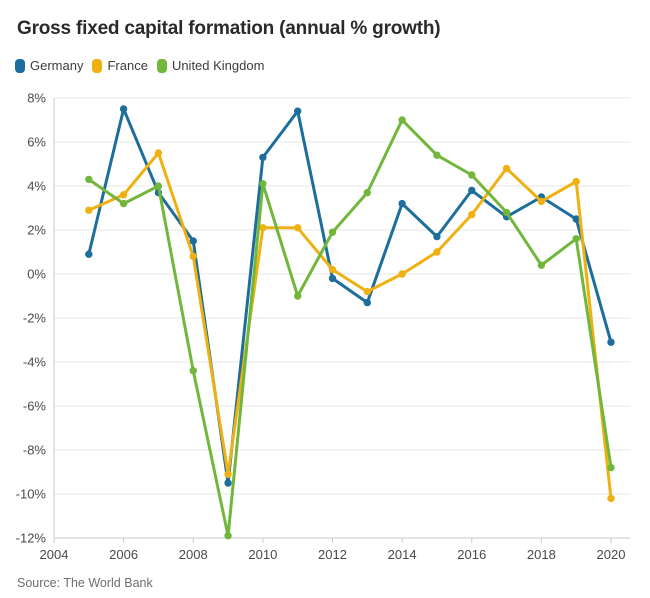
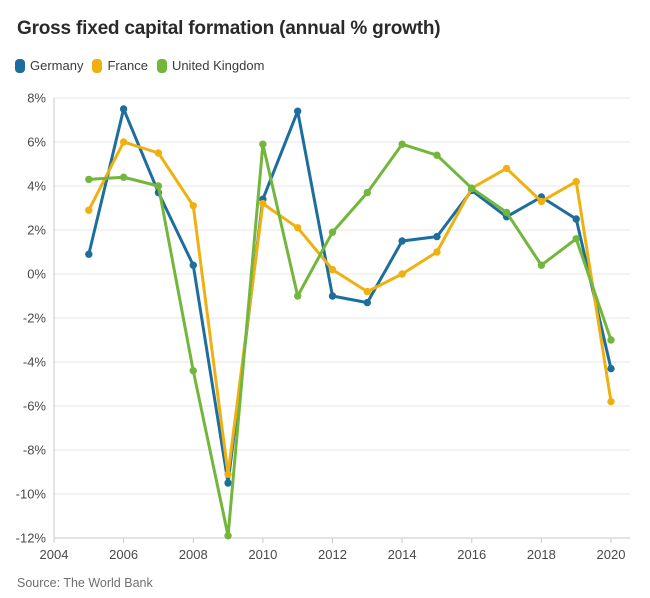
France/2006: 3.6% -> 6.0%
United Kingdom/2006: 3.2% -> 4.4%
Germany/2008: 1.5% -> 0.4%
France/2008: 0.8% -> 3.1%
Germany/2010: 5.3% -> 3.4%
France/2010: 2.1% -> 3.2%
United Kingdom/2010: 4.1% -> 5.9%
Germany/2012: -0.2% -> -1.0%
Germany/2014: 3.2% -> 1.5%
United Kingdom/2014: 7.0% -> 5.9%
France/2016: 2.7% -> 3.9%
United Kingdom/2016: 4.5% -> 3.9%
Germany/2020: -3.1% -> -4.3%
France/2020: -10.2% -> -5.8%
United Kingdom/2020: -8.8% -> -3.0%
